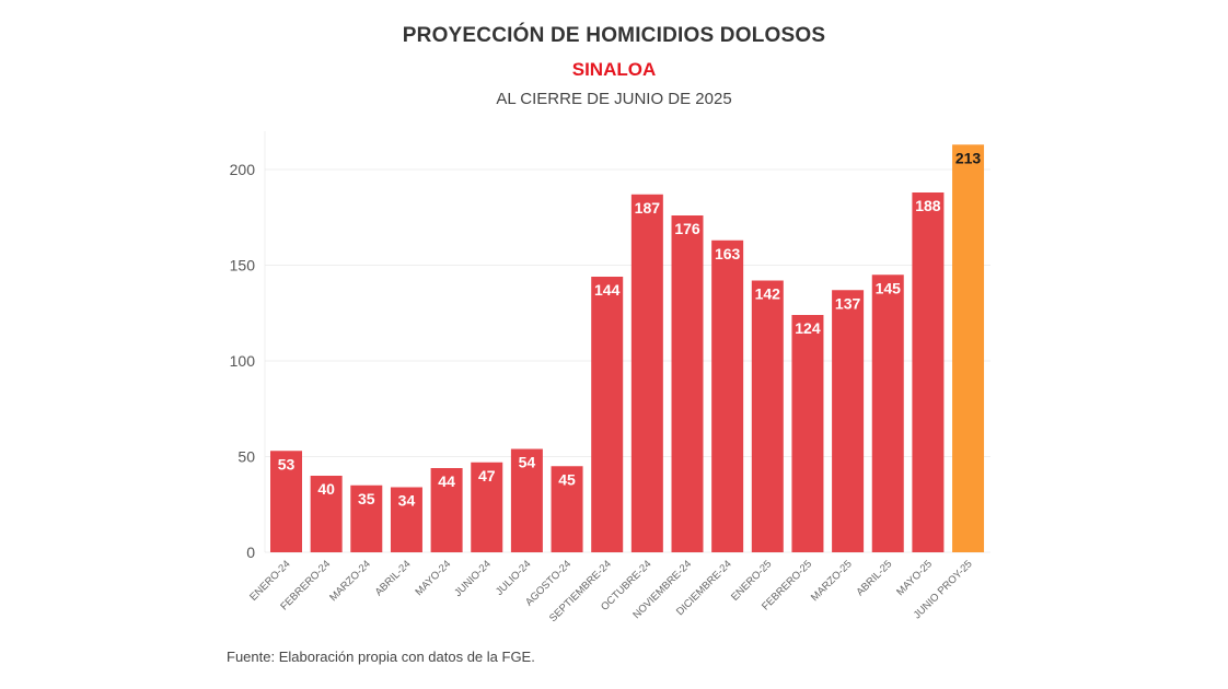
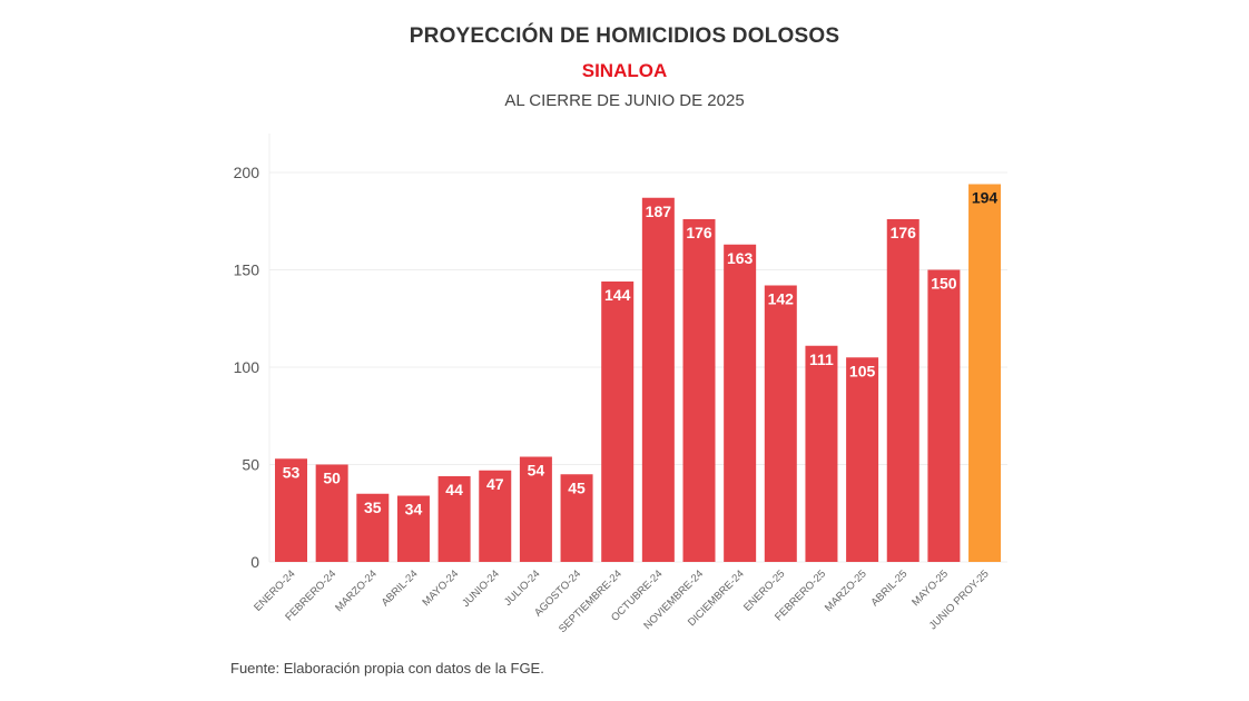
FEBRERO-24: 40 -> 50
FEBRERO-25: 124 -> 111
MARZO-25: 137 -> 105
ABRIL-25: 145 -> 176
MAYO-25: 188 -> 150
JUNIO PROY-25: 213 -> 194
